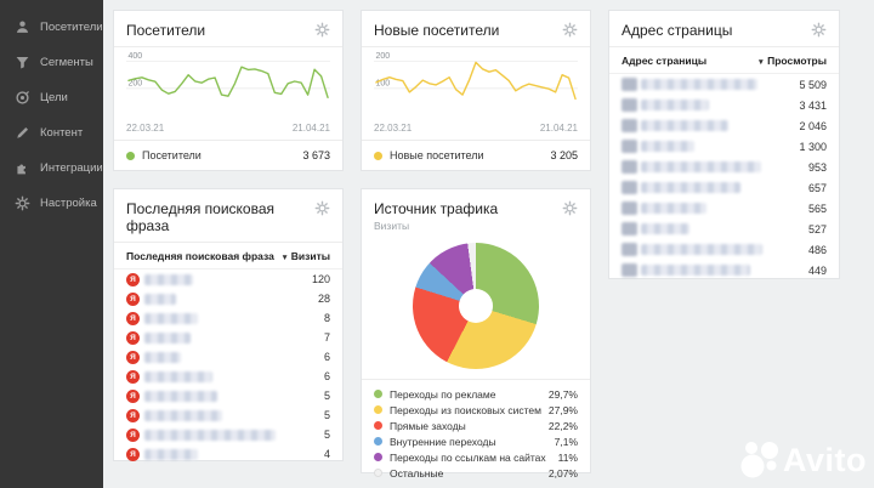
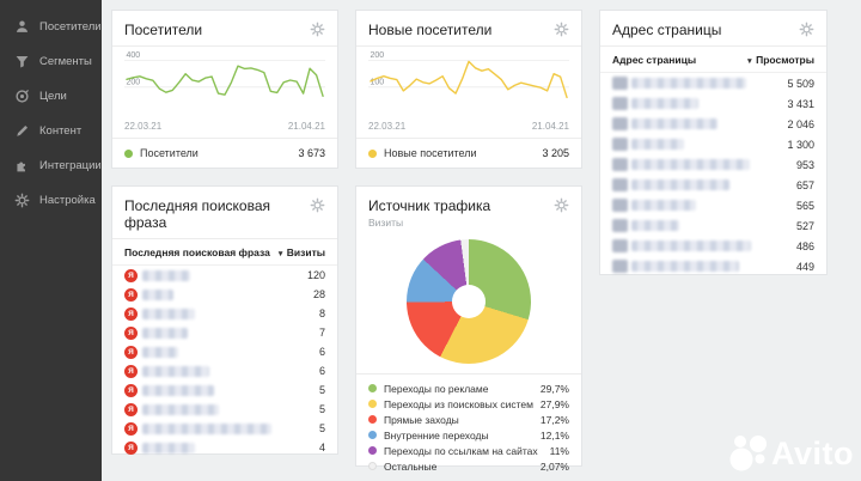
Источник трафика/Прямые заходы: 22,2% -> 17,2%
Источник трафика/Внутренние переходы: 7,1% -> 12,1%
